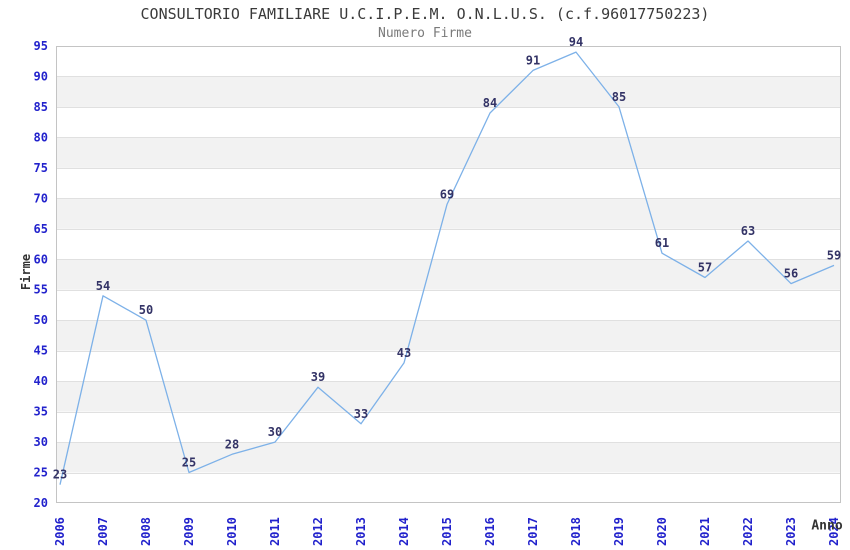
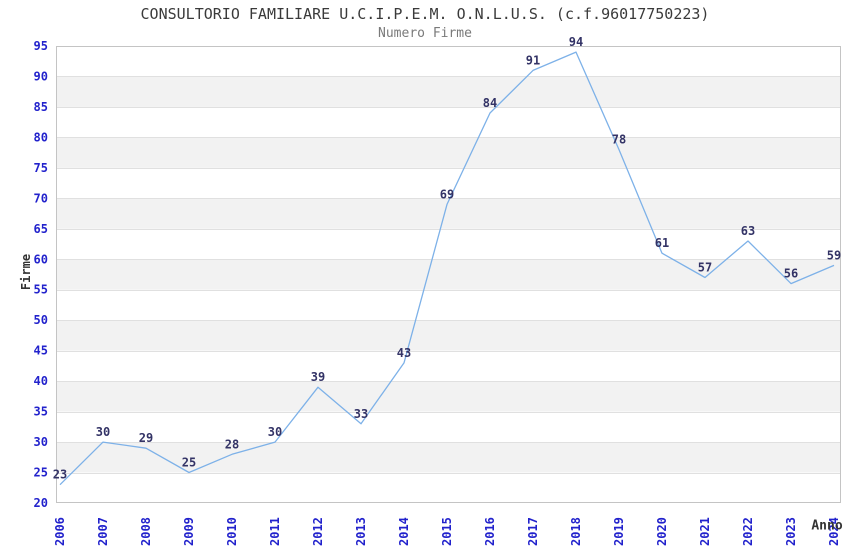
2007: 54 -> 30
2008: 50 -> 29
2019: 85 -> 78
